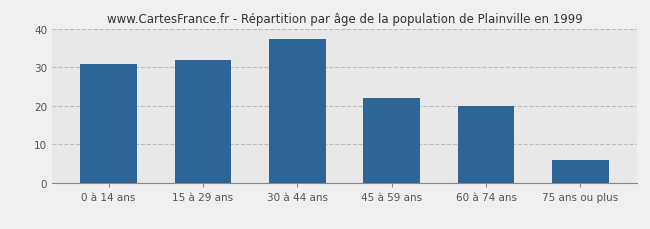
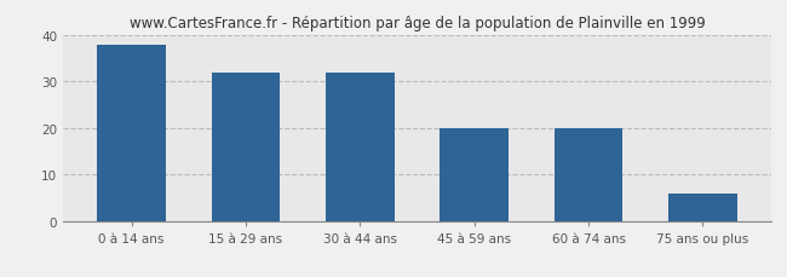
0 à 14 ans: 31.0 -> 38.0
30 à 44 ans: 37.5 -> 32.0
45 à 59 ans: 22.0 -> 20.0
